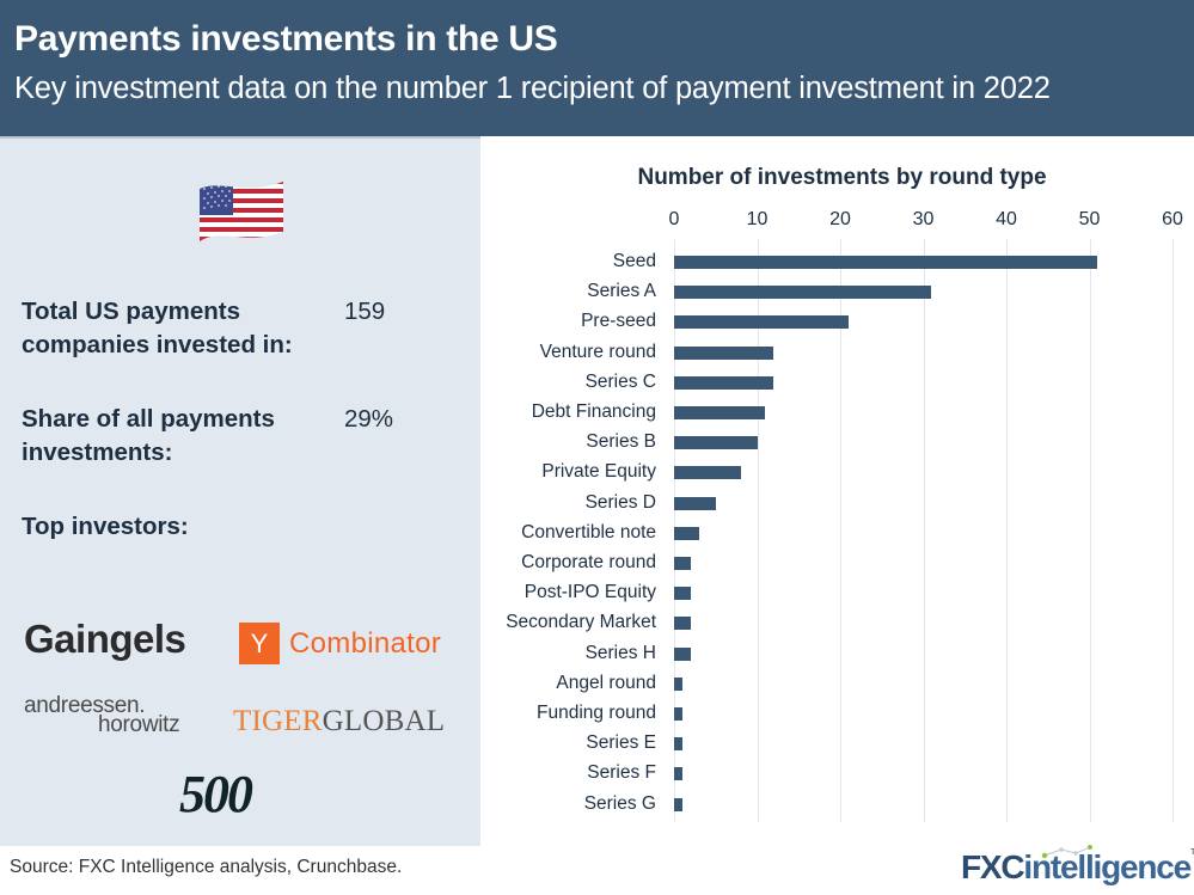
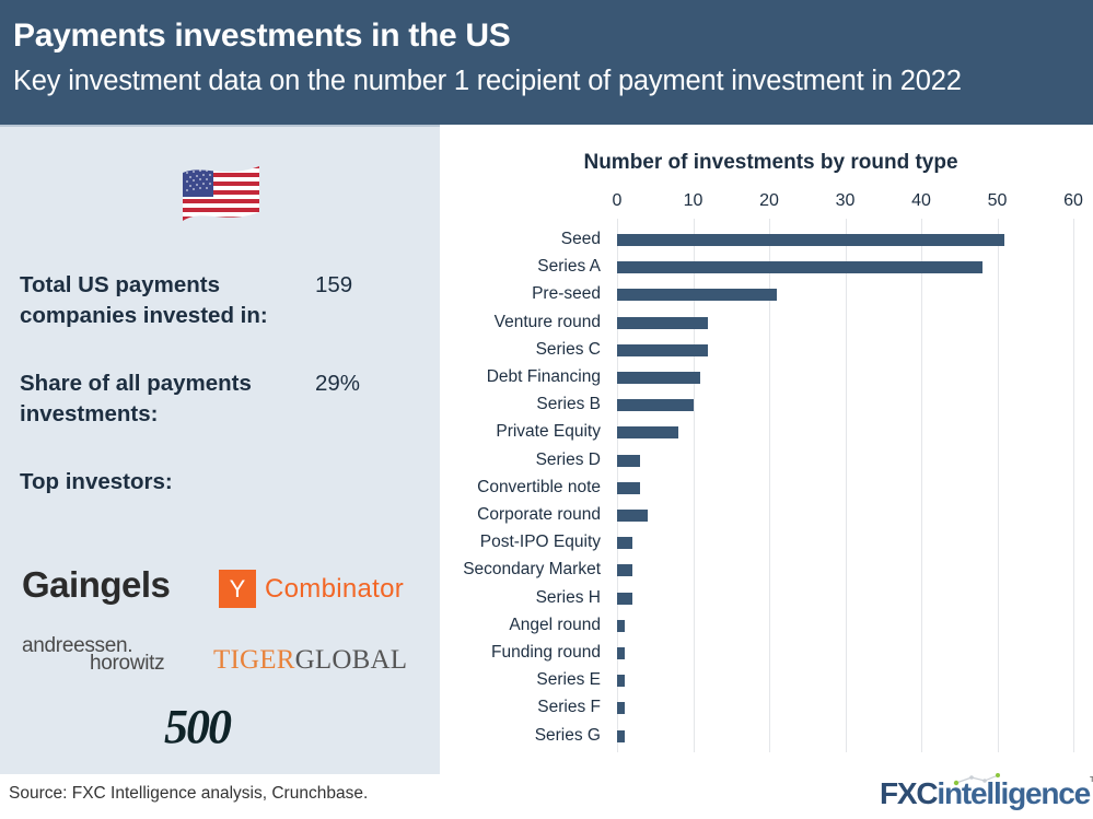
Series A: 31 -> 48
Series D: 5 -> 3
Corporate round: 2 -> 4
